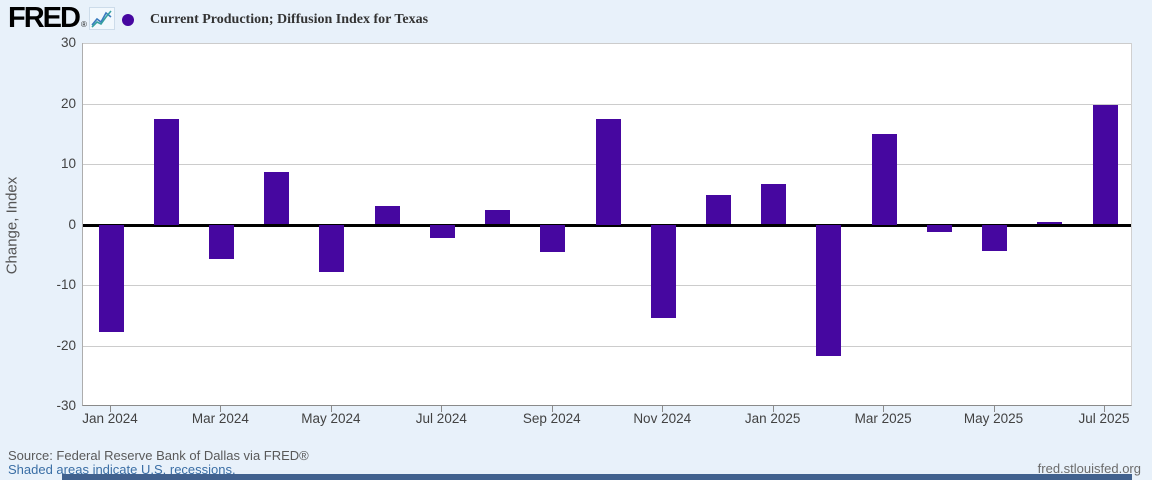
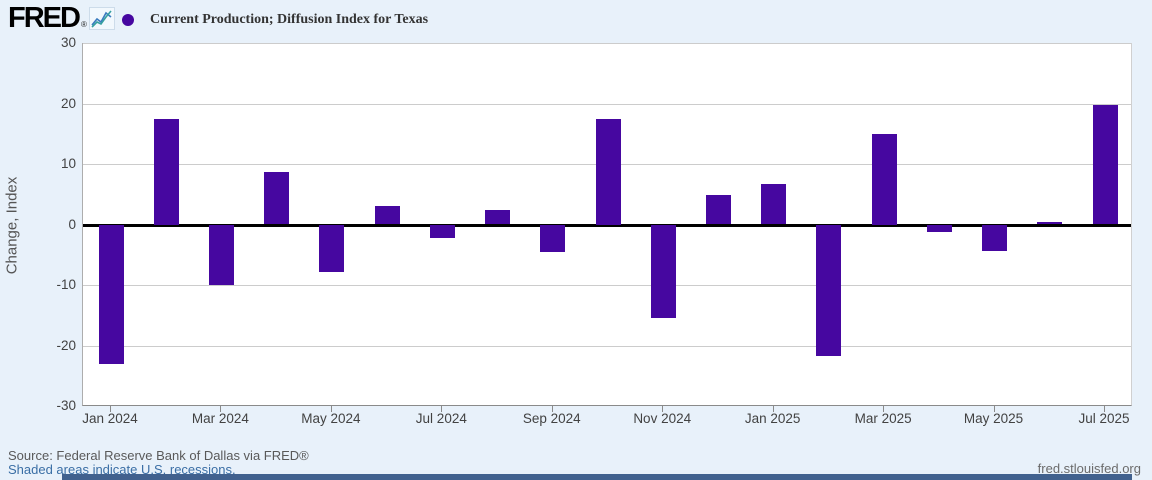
Jan 2024: -18 -> -23
Mar 2024: -6 -> -10
